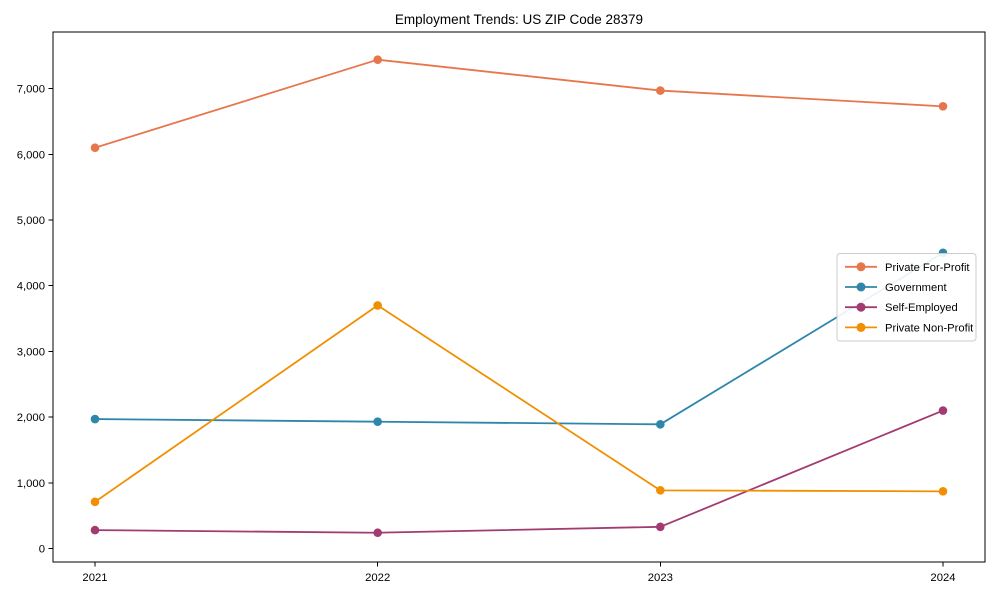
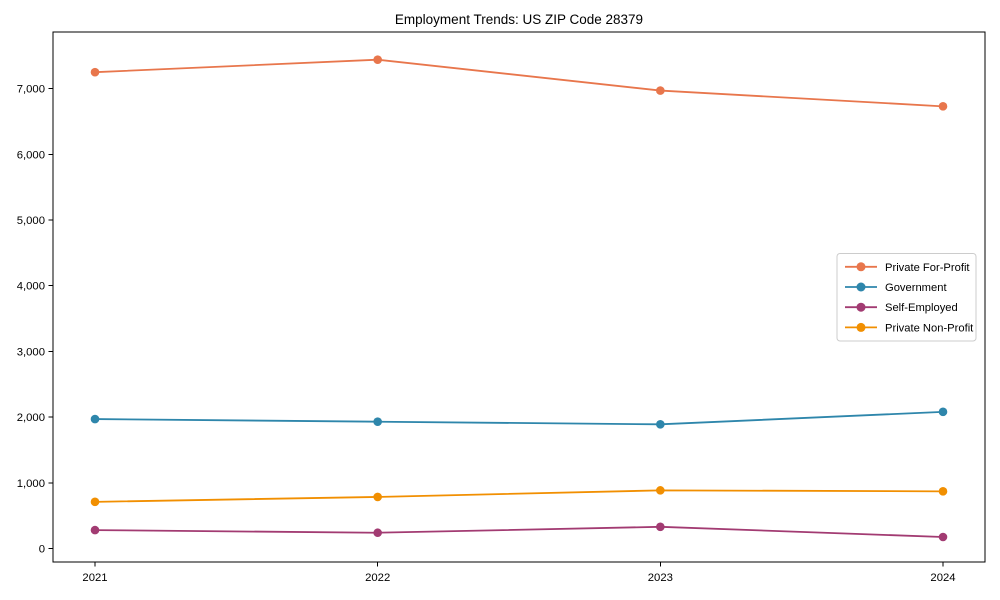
Private For-Profit/2021: 6100 -> 7200
Private Non-Profit/2022: 3700 -> 800
Government/2024: 4500 -> 2100
Self-Employed/2024: 2100 -> 200
